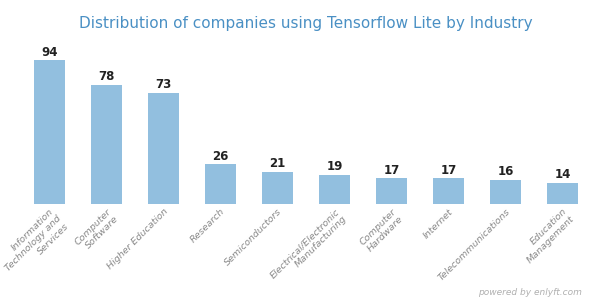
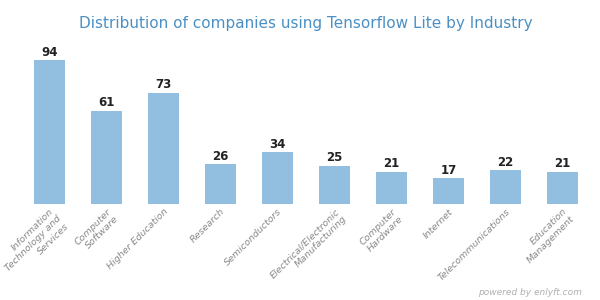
Computer Software: 78 -> 61
Semiconductors: 21 -> 34
Electrical/Electronic Manufacturing: 19 -> 25
Computer Hardware: 17 -> 21
Telecommunications: 16 -> 22
Education Management: 14 -> 21
